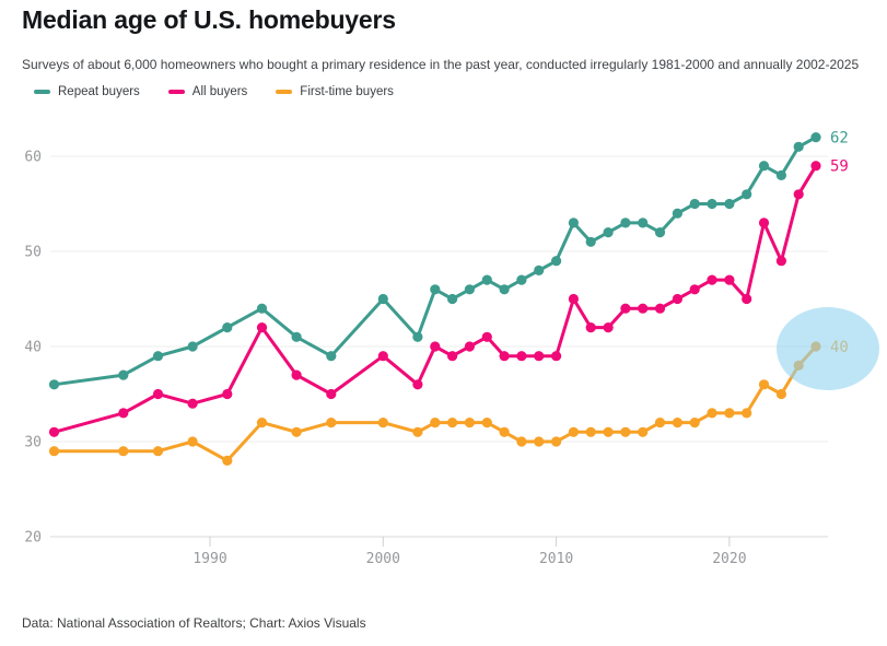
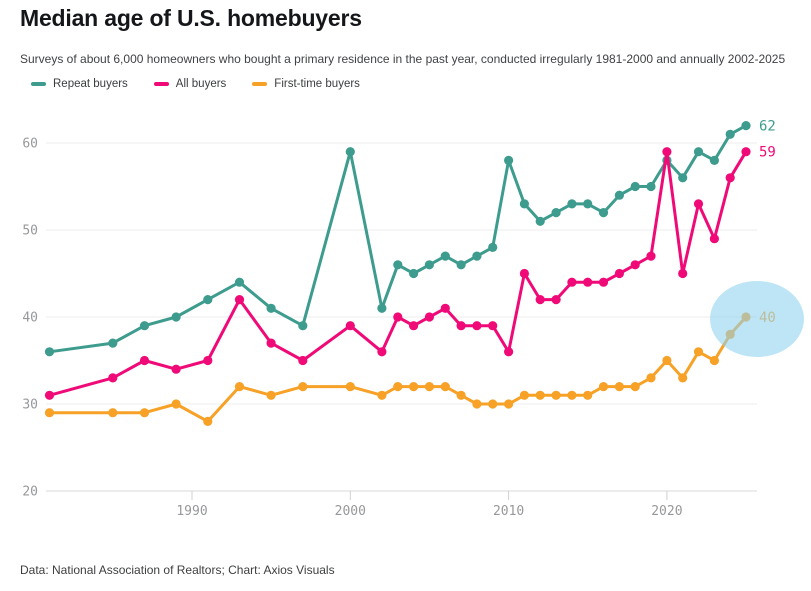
Repeat buyers/2000: 45 -> 59
Repeat buyers/2010: 49 -> 58
All buyers/2010: 39 -> 36
Repeat buyers/2020: 55 -> 58
All buyers/2020: 47 -> 59
First-time buyers/2020: 33 -> 35
